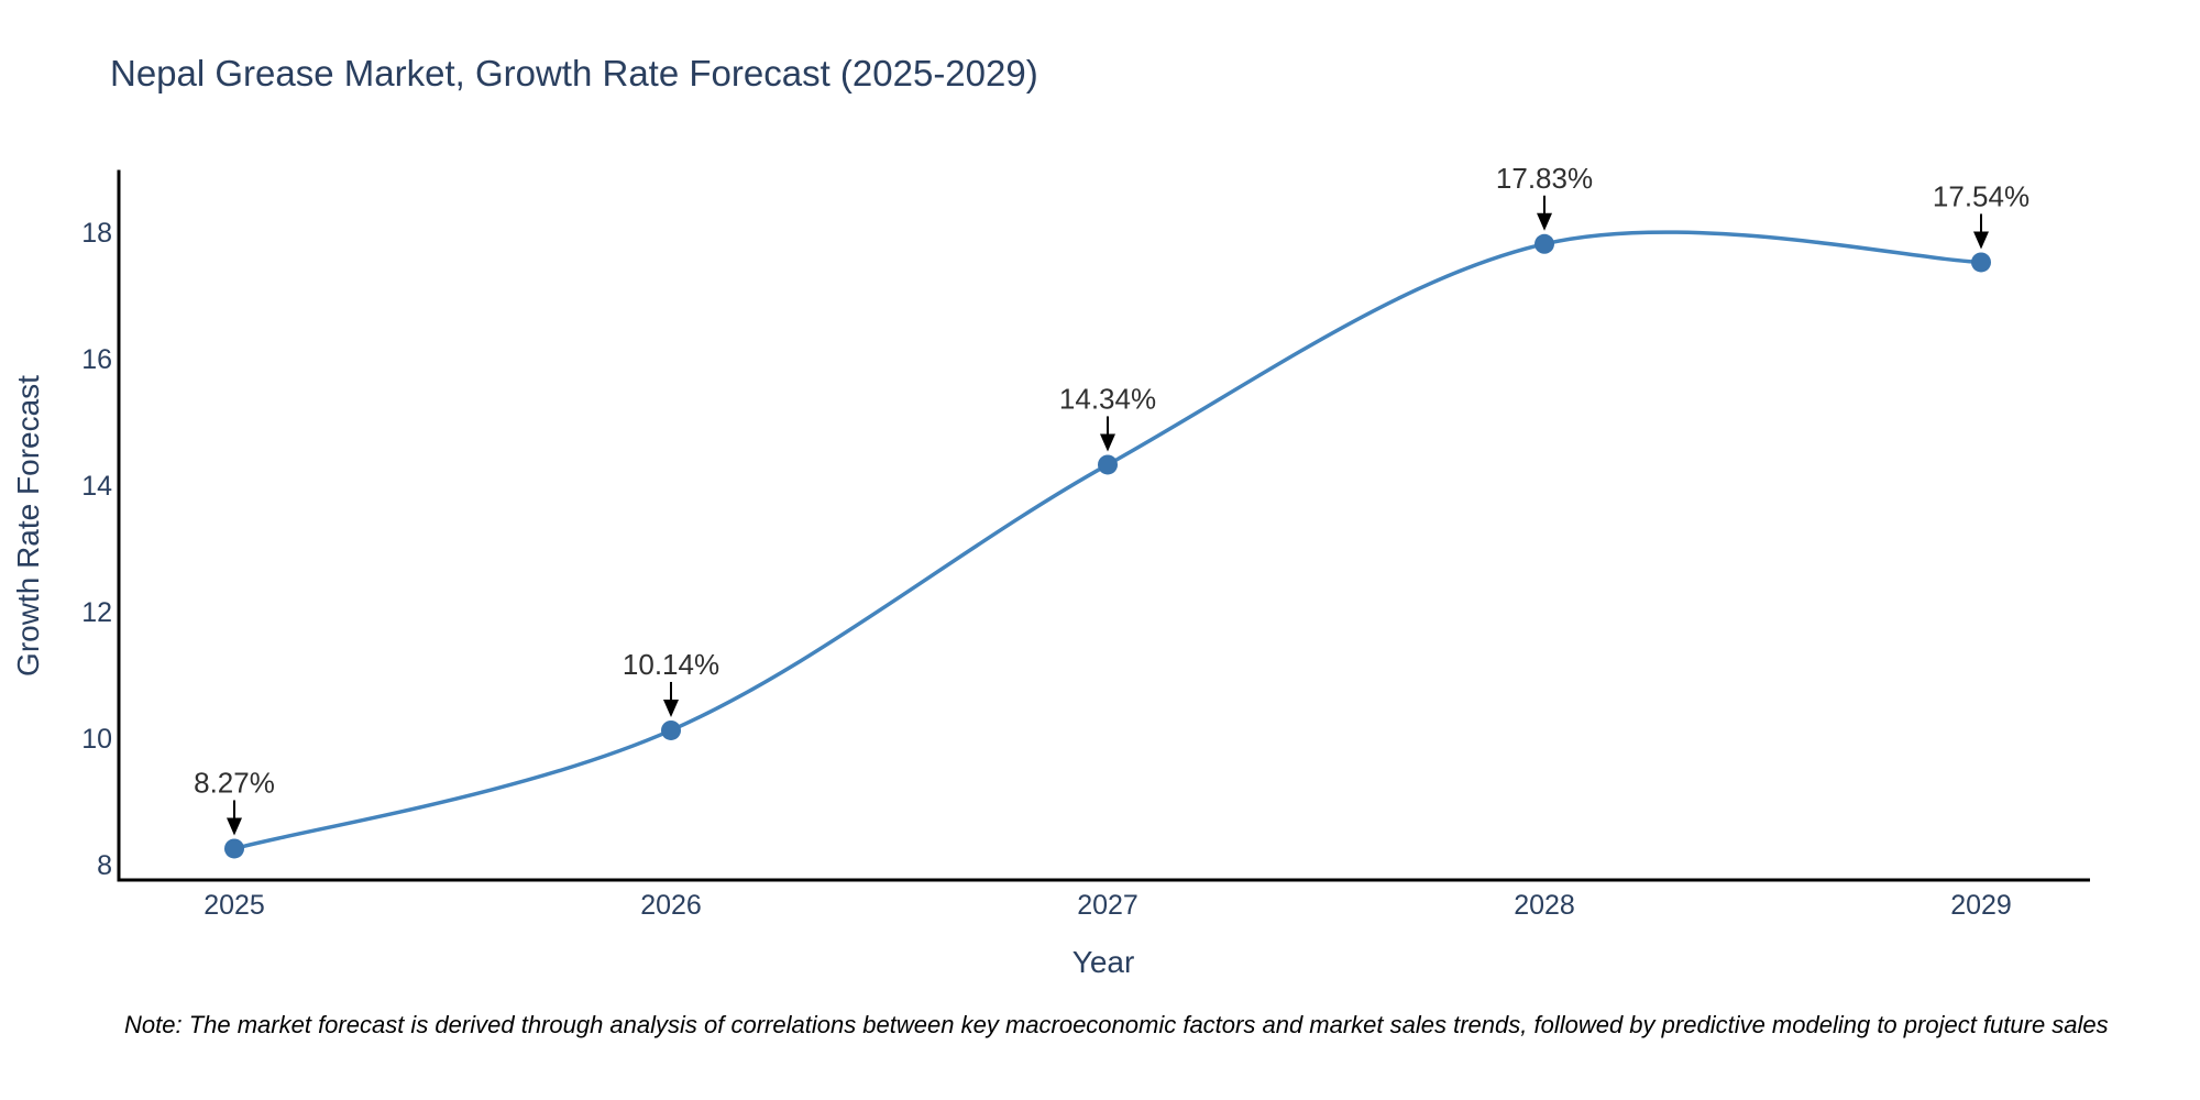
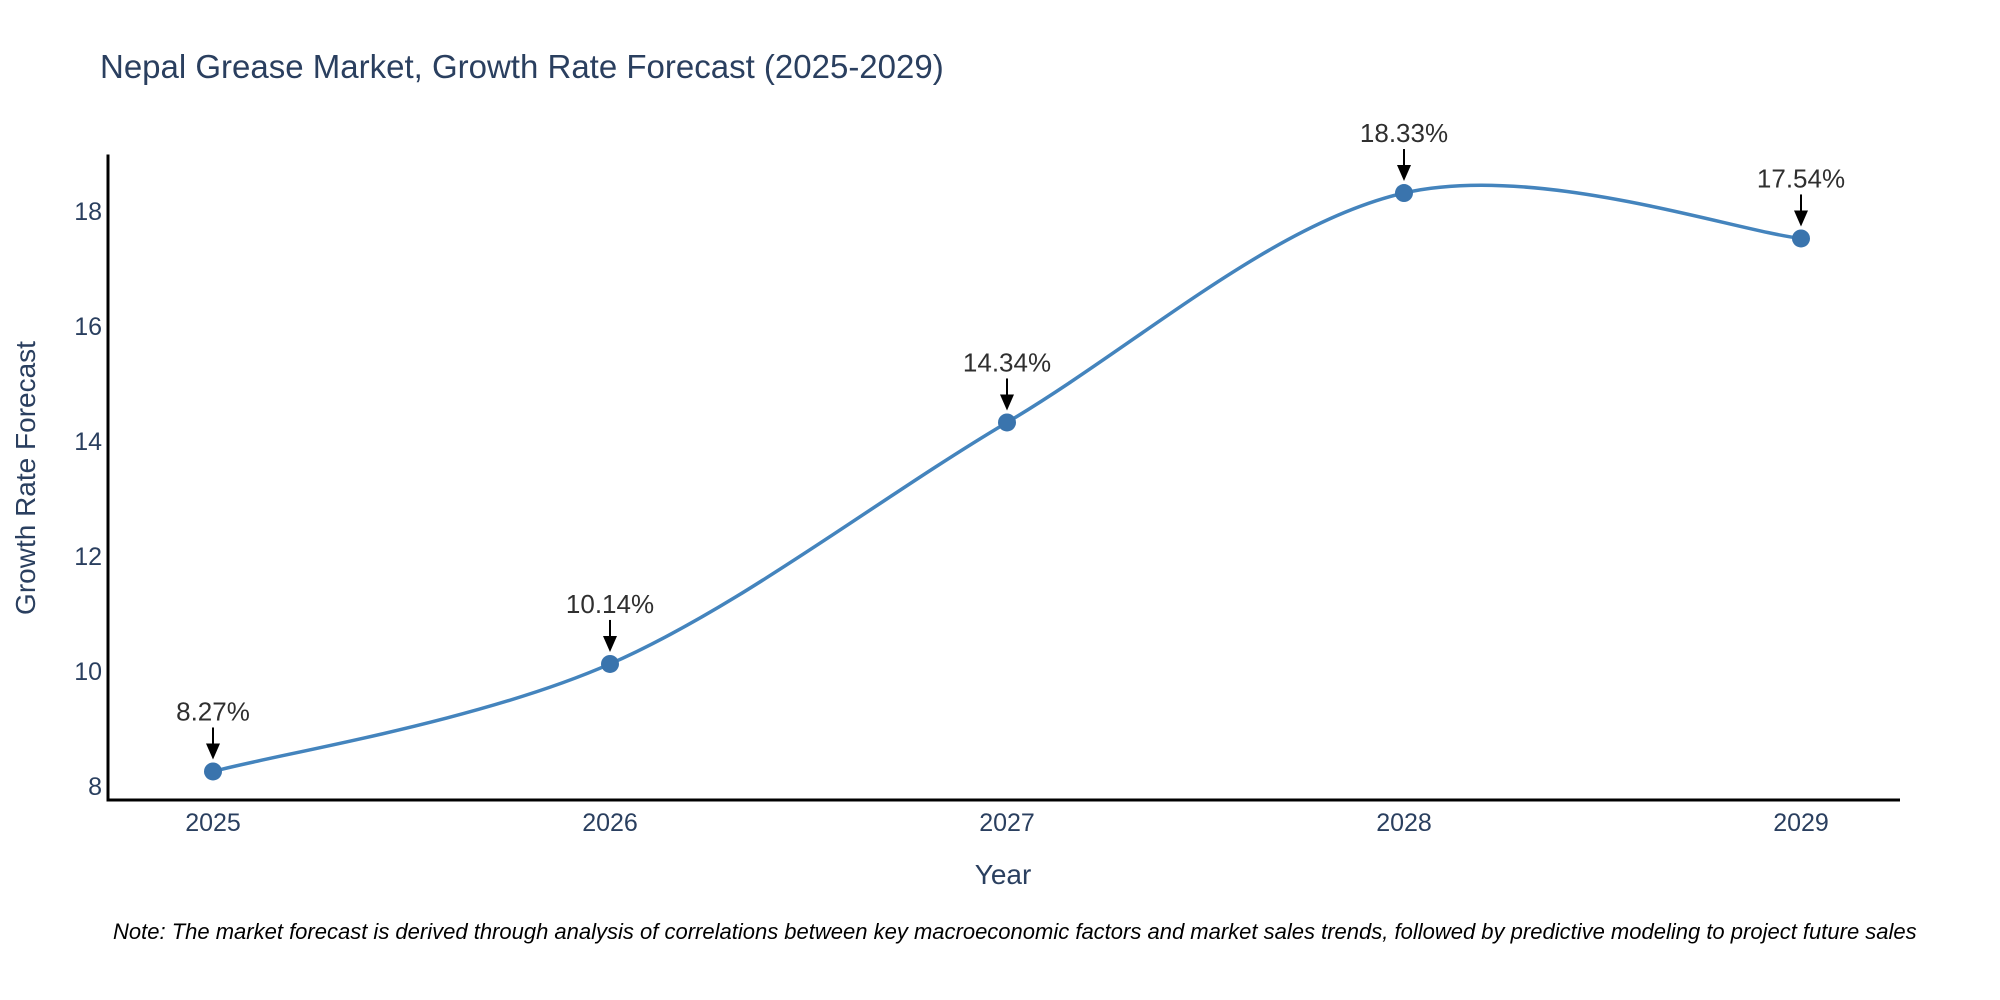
2028: 17.83% -> 18.33%
